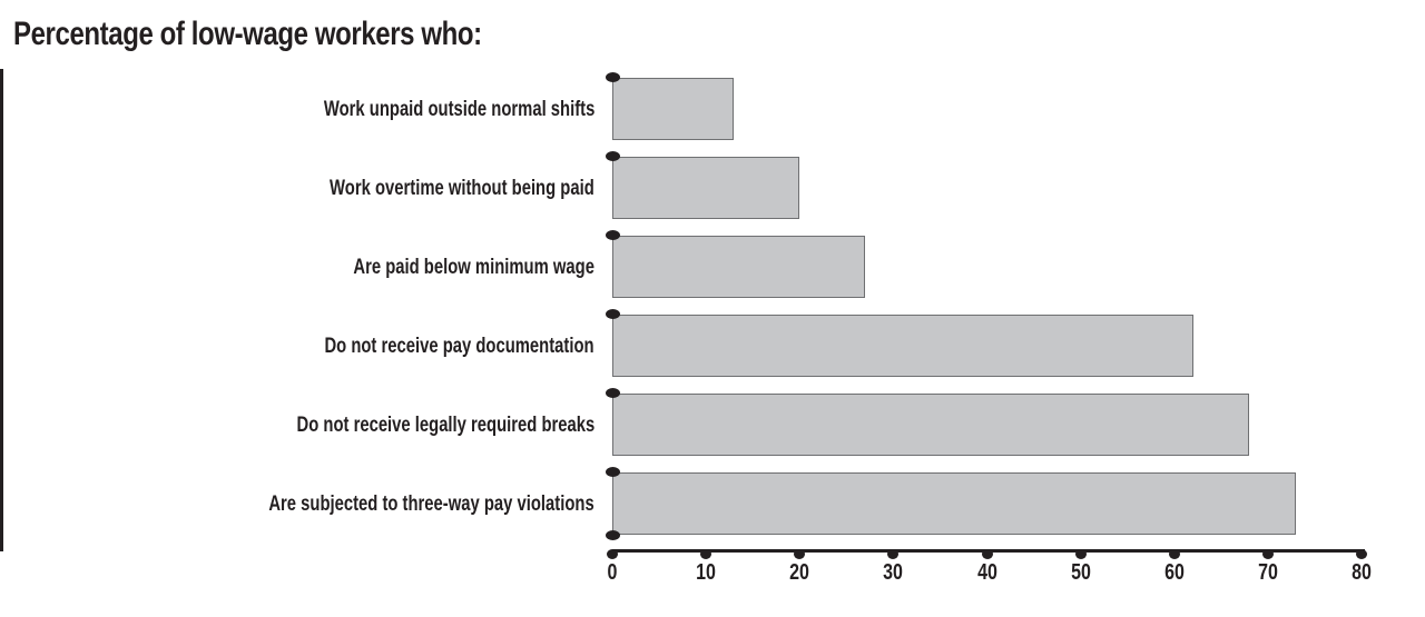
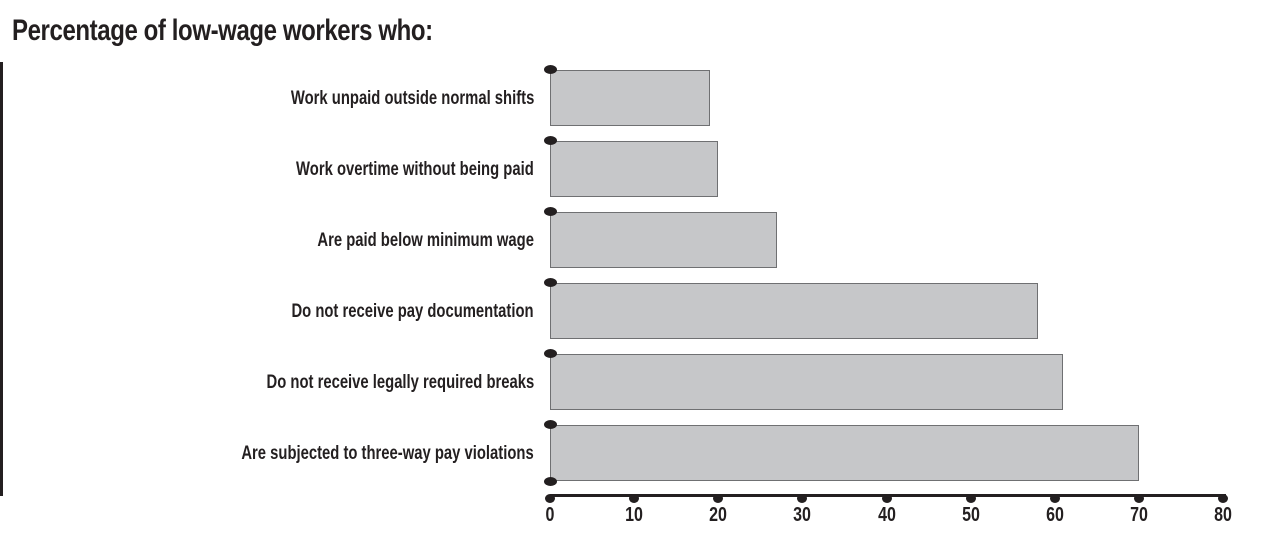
Work unpaid outside normal shifts: 13 -> 19
Do not receive pay documentation: 62 -> 58
Do not receive legally required breaks: 68 -> 61
Are subjected to three-way pay violations: 73 -> 70
